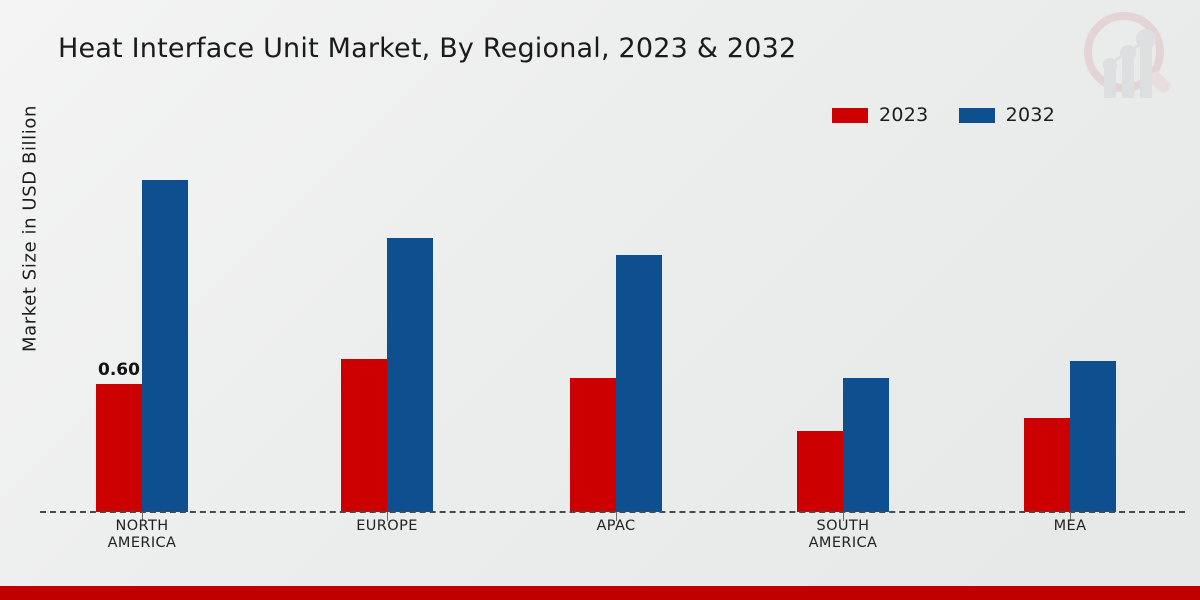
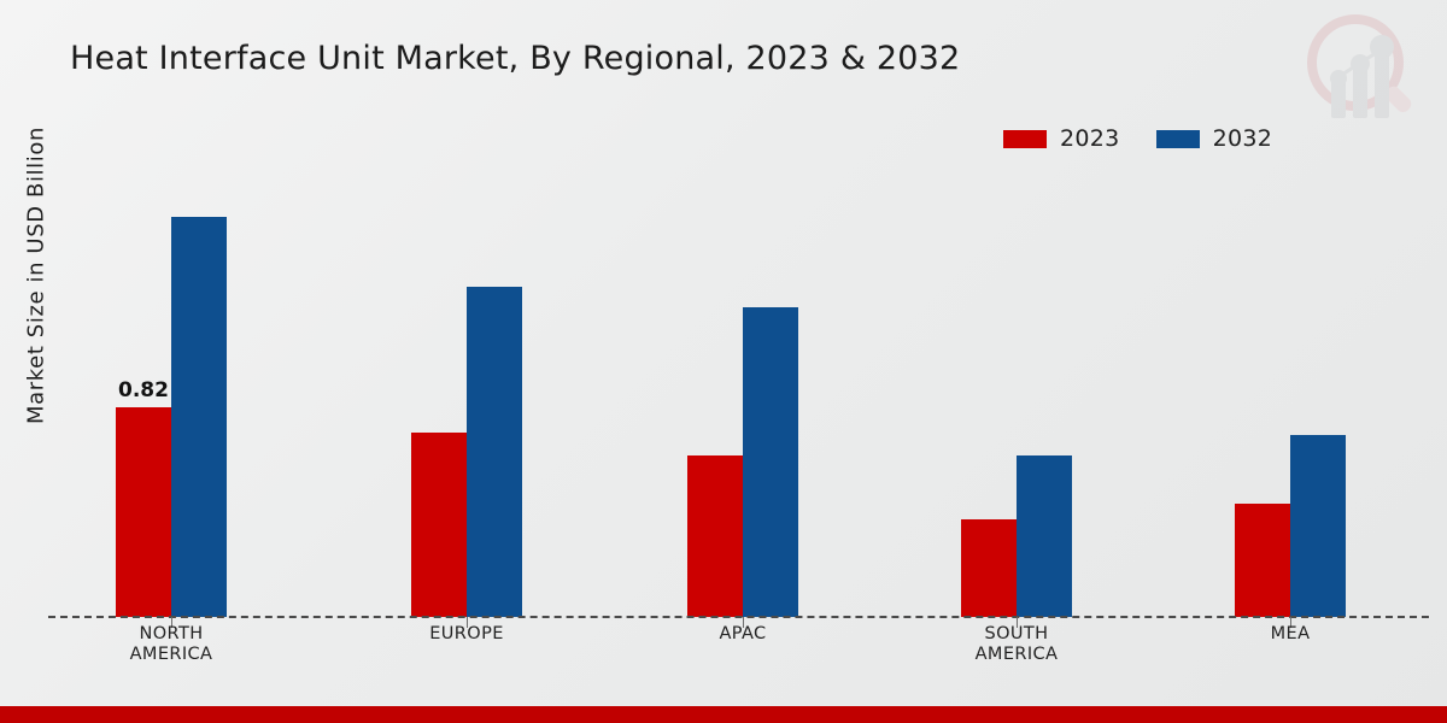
2023/NORTH AMERICA: 0.60 -> 0.82
